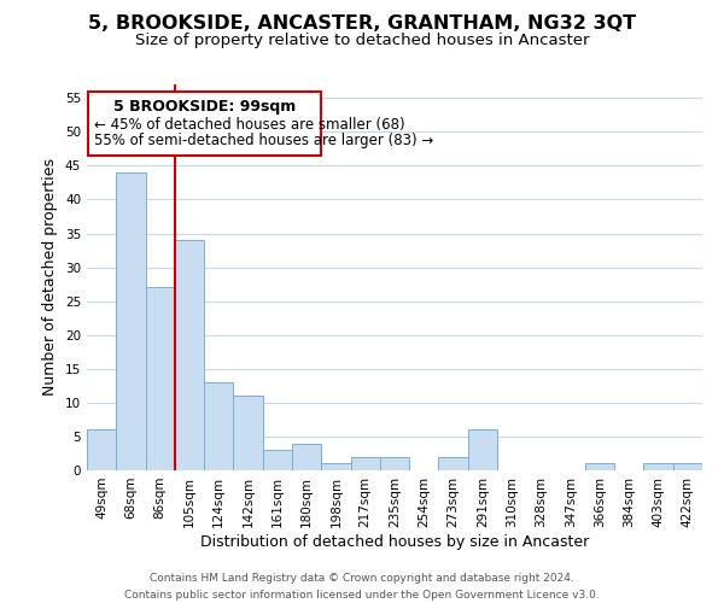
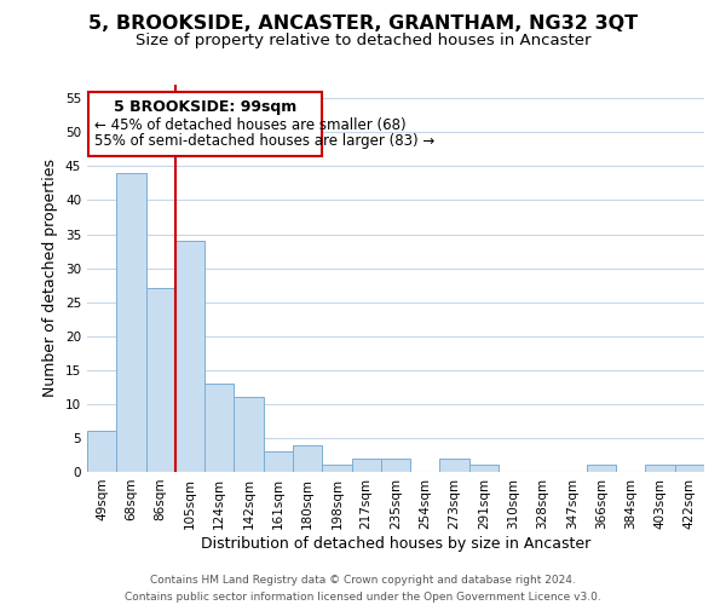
291sqm: 6 -> 1
